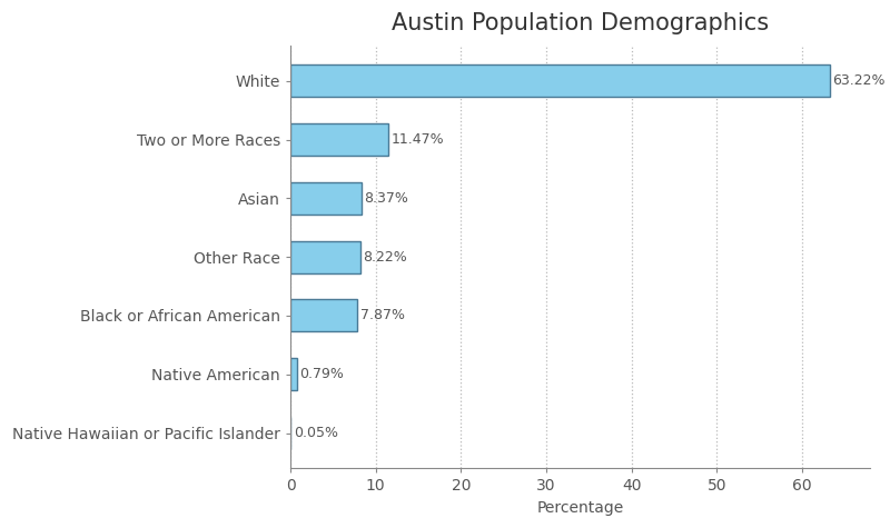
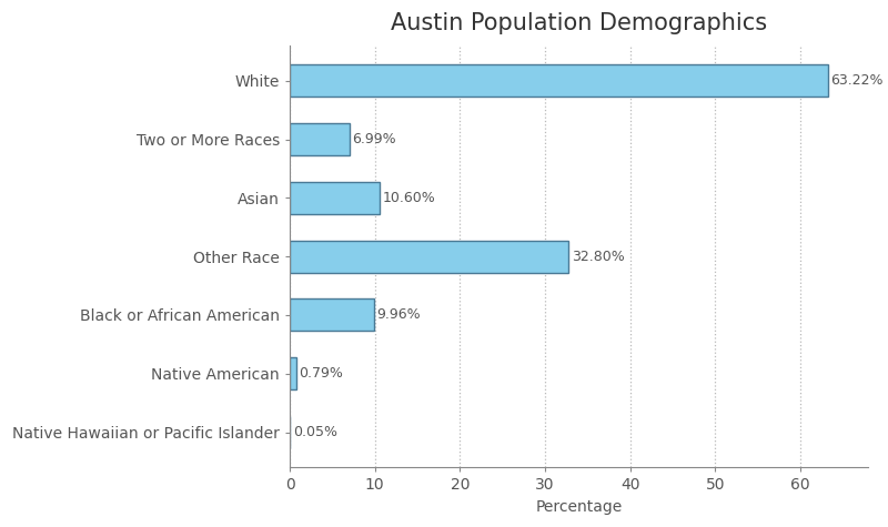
Two or More Races: 11.47% -> 6.99%
Asian: 8.37% -> 10.60%
Other Race: 8.22% -> 32.80%
Black or African American: 7.87% -> 9.96%
